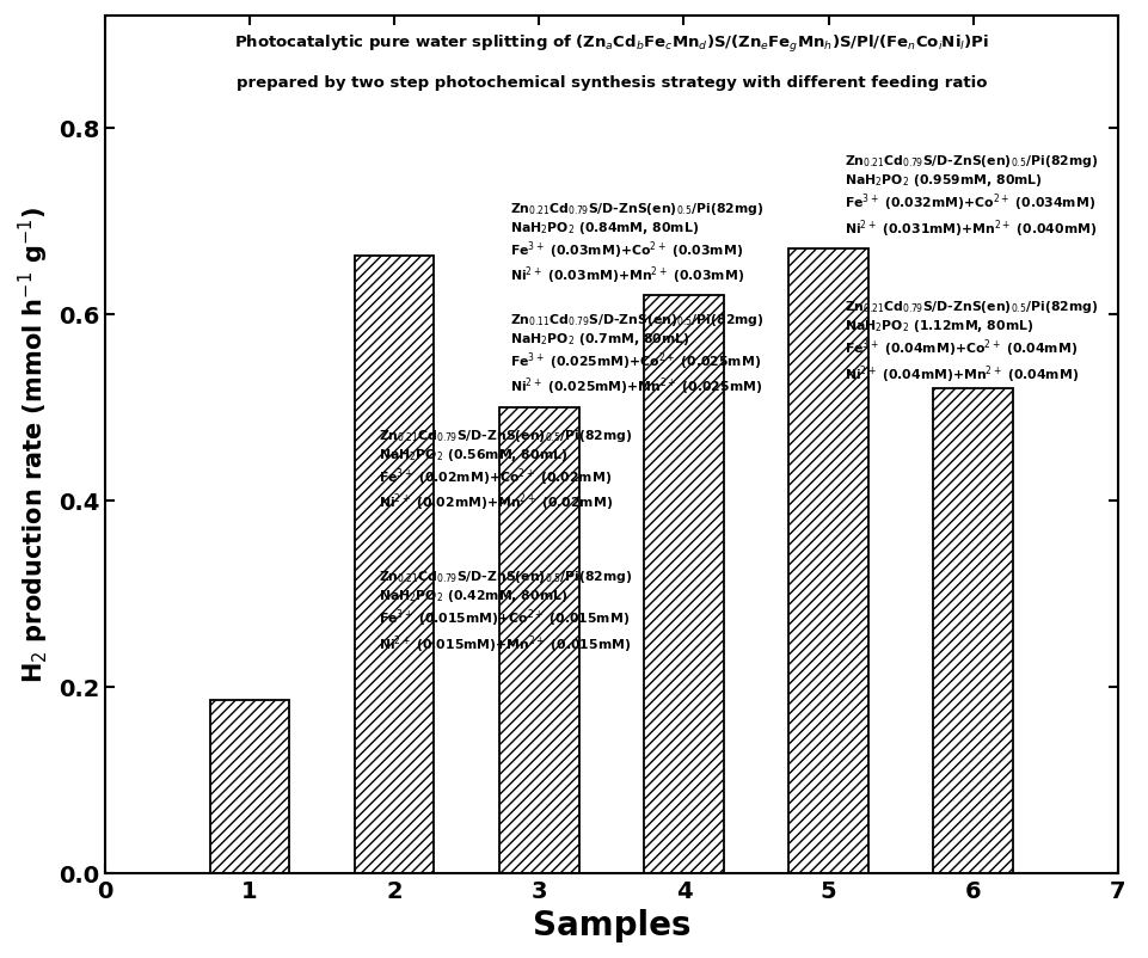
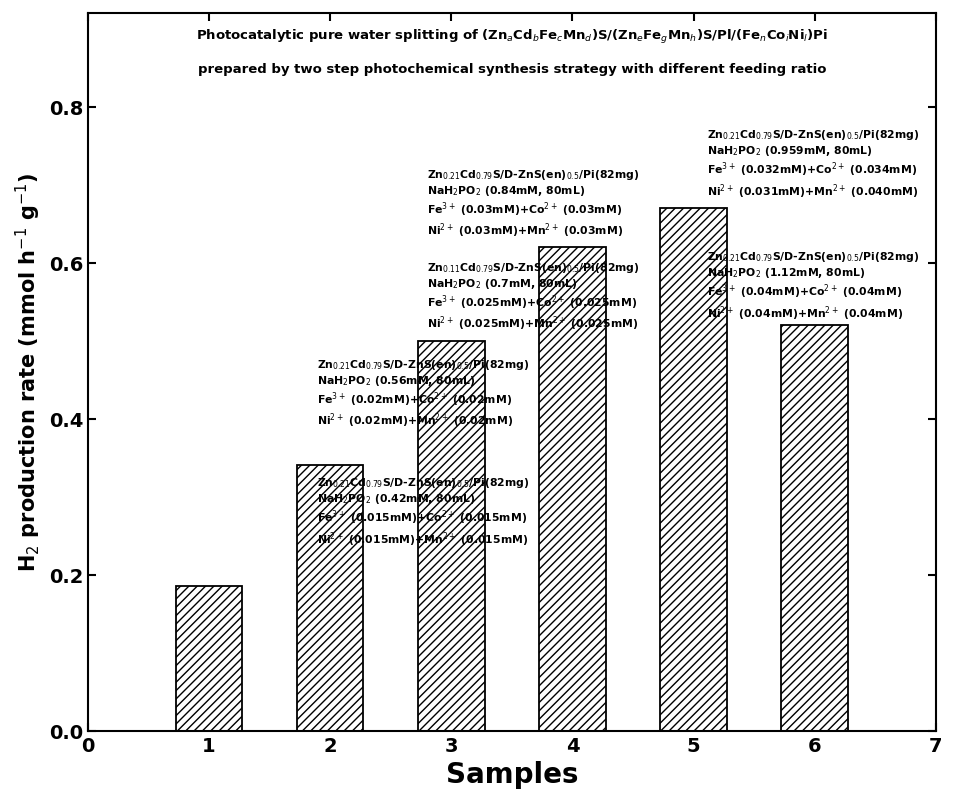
2: 0.662 -> 0.340
